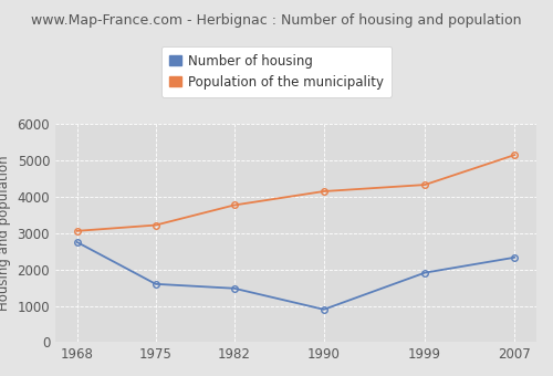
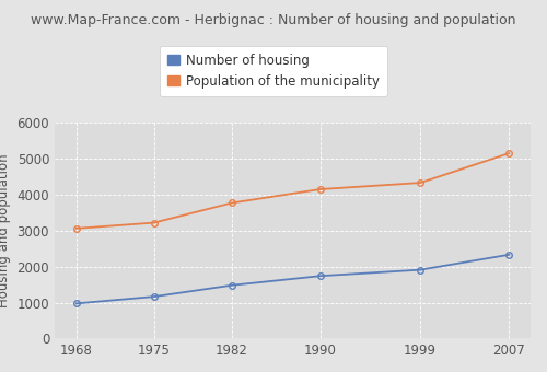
Number of housing/1968: 2750 -> 980
Number of housing/1975: 1600 -> 1160
Number of housing/1990: 900 -> 1740
